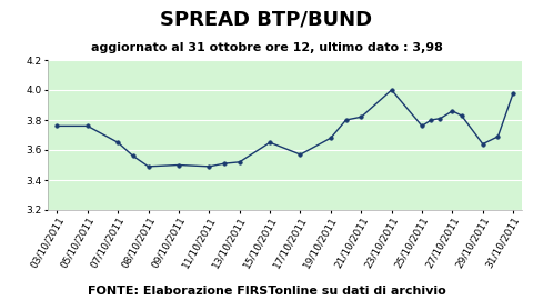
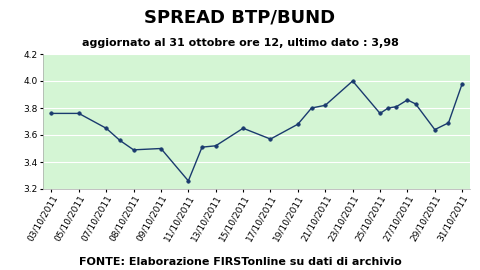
11/10/2011: 3.49 -> 3.26
